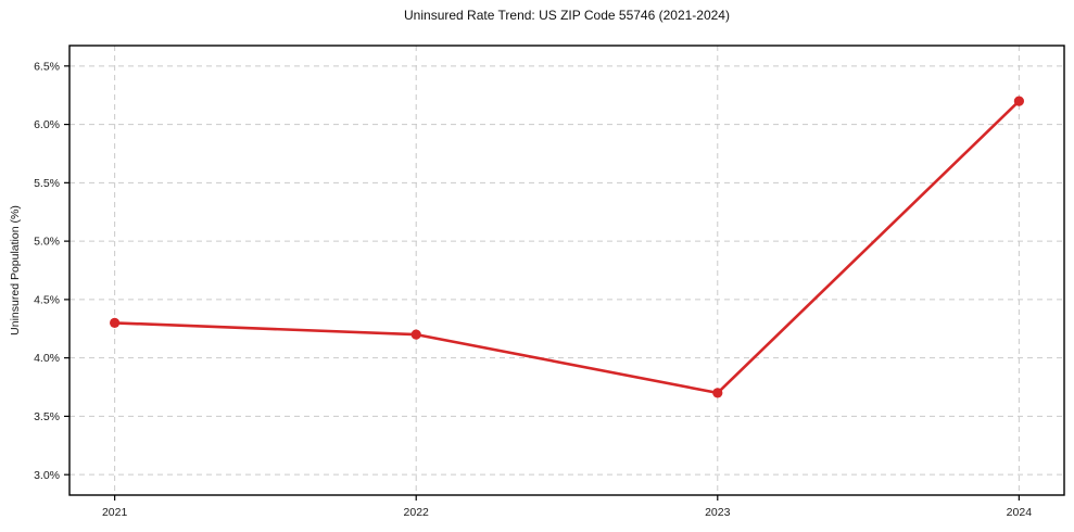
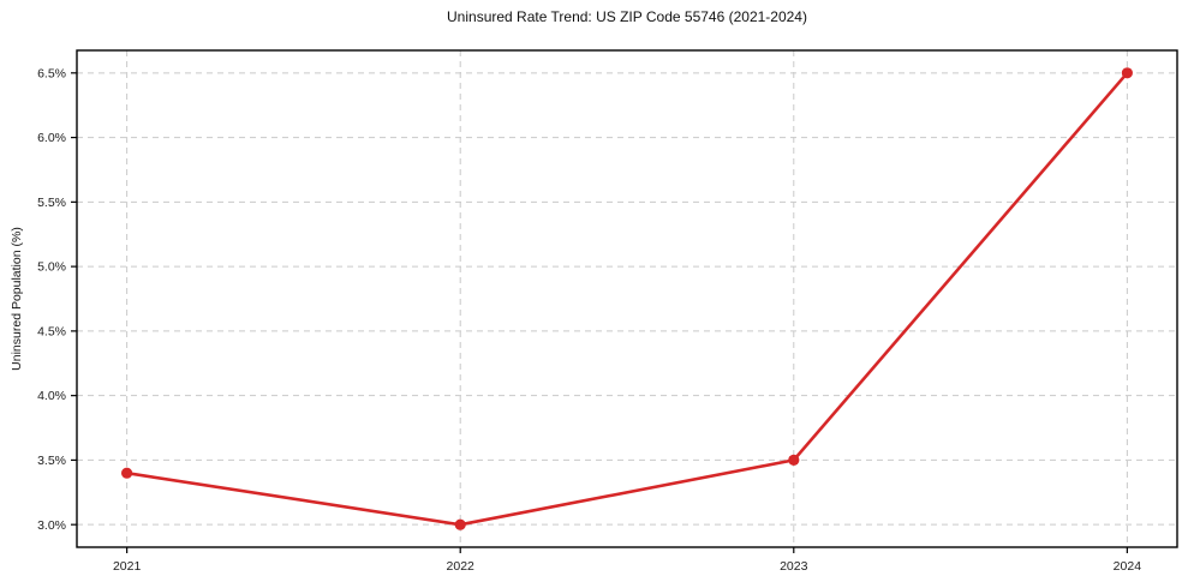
2021: 4.3% -> 3.4%
2022: 4.2% -> 3.0%
2023: 3.7% -> 3.5%
2024: 6.2% -> 6.5%
